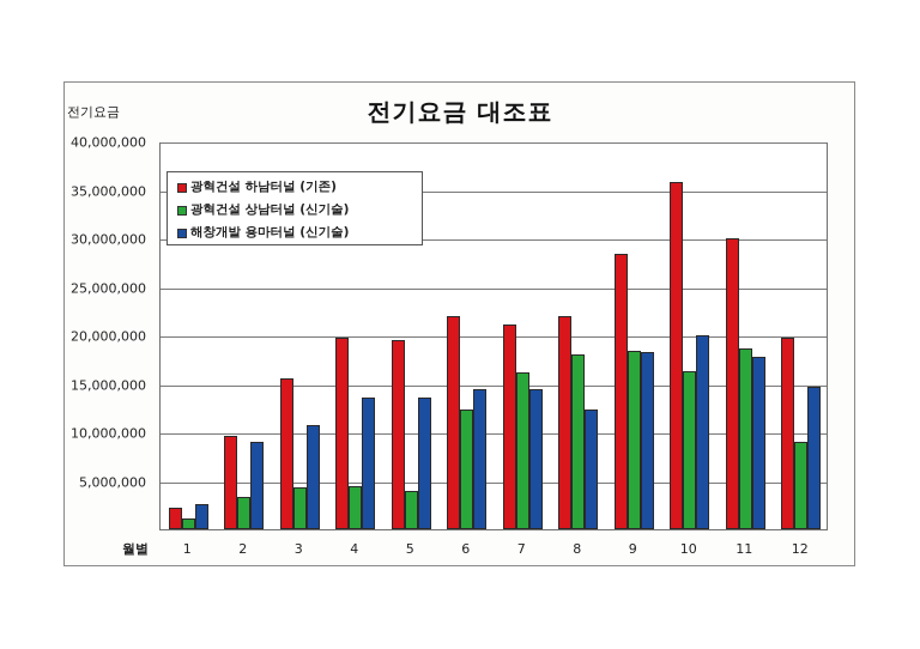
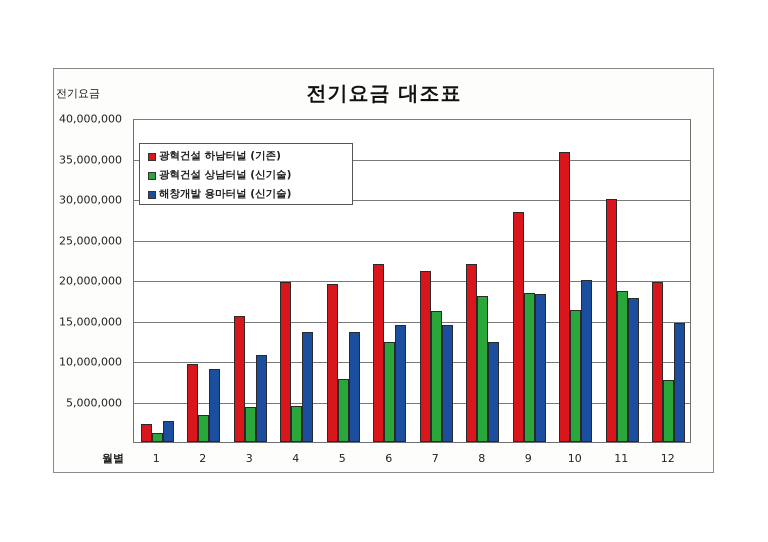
광혁건설 상남터널 (신기술)/5: 4000000 -> 8000000
광혁건설 상남터널 (신기술)/12: 9000000 -> 8000000
